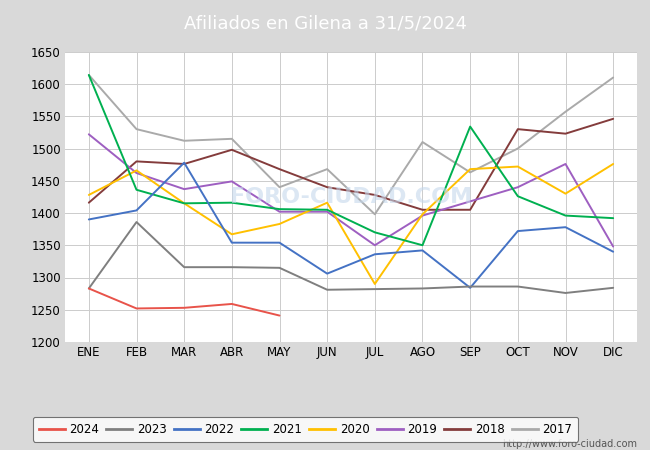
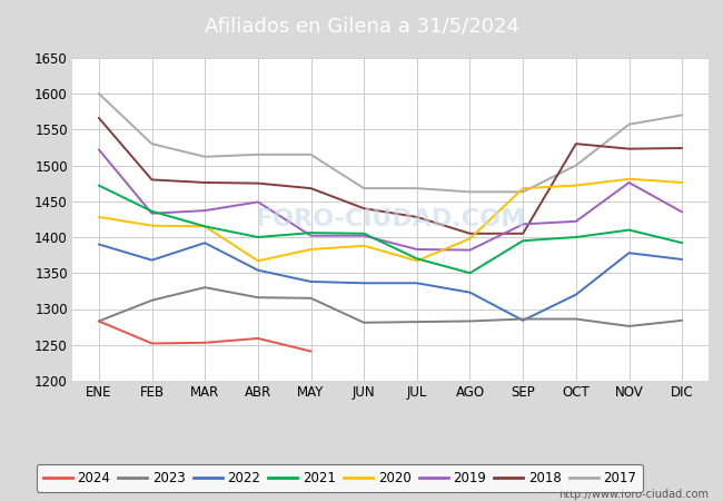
2021/ENE: 1614 -> 1472
2018/ENE: 1416 -> 1566
2017/ENE: 1614 -> 1600
2023/FEB: 1386 -> 1312
2022/FEB: 1404 -> 1368
2020/FEB: 1466 -> 1416
2019/FEB: 1462 -> 1433
2023/MAR: 1316 -> 1330
2022/MAR: 1478 -> 1392
2021/ABR: 1416 -> 1400
2018/ABR: 1498 -> 1475
2022/MAY: 1354 -> 1338
2017/MAY: 1440 -> 1515
2022/JUN: 1306 -> 1336
2020/JUN: 1416 -> 1388
2020/JUL: 1290 -> 1367
2019/JUL: 1350 -> 1383
2017/JUL: 1398 -> 1468
2022/AGO: 1342 -> 1323
2019/AGO: 1396 -> 1382
2017/AGO: 1510 -> 1463
2021/SEP: 1534 -> 1395
2022/OCT: 1372 -> 1320
2021/OCT: 1426 -> 1400
2019/OCT: 1440 -> 1422
2021/NOV: 1396 -> 1410
2020/NOV: 1430 -> 1481
2022/DIC: 1340 -> 1369
2019/DIC: 1348 -> 1435
2018/DIC: 1546 -> 1524
2017/DIC: 1610 -> 1570
